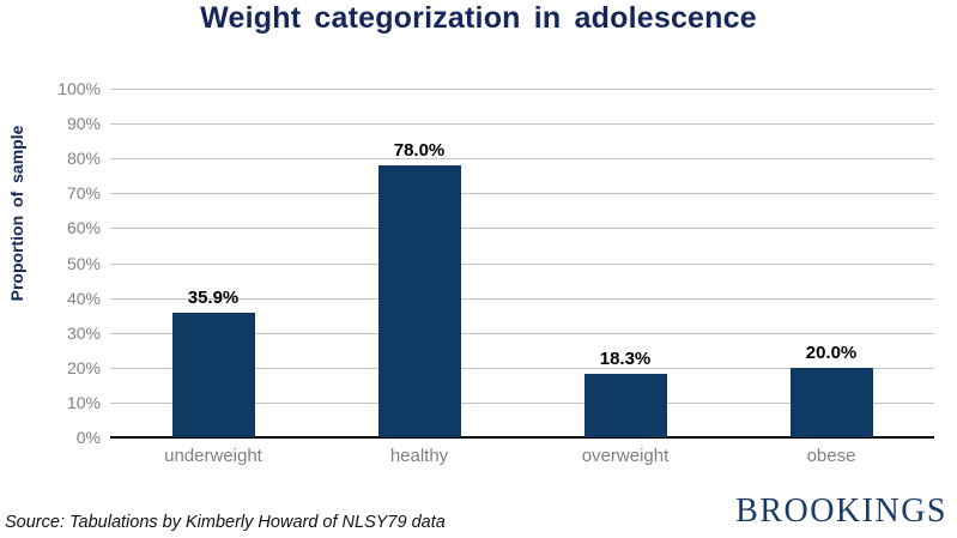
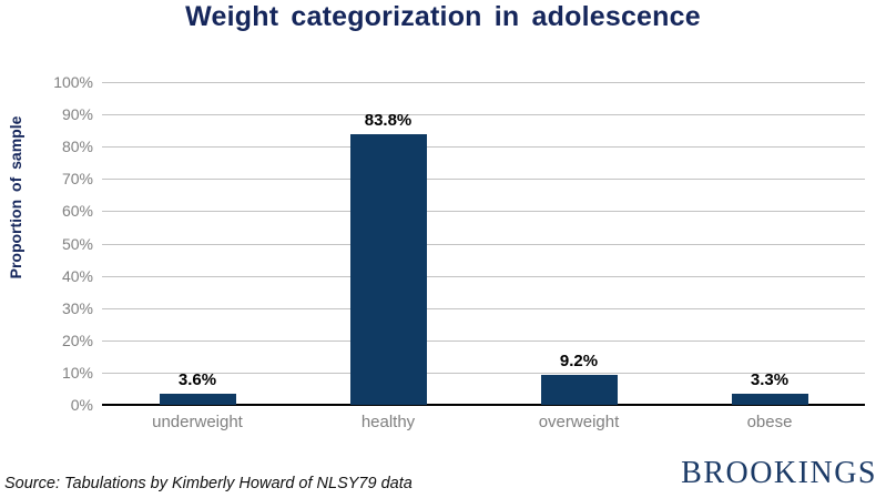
underweight: 35.9% -> 3.6%
healthy: 78.0% -> 83.8%
overweight: 18.3% -> 9.2%
obese: 20.0% -> 3.3%
